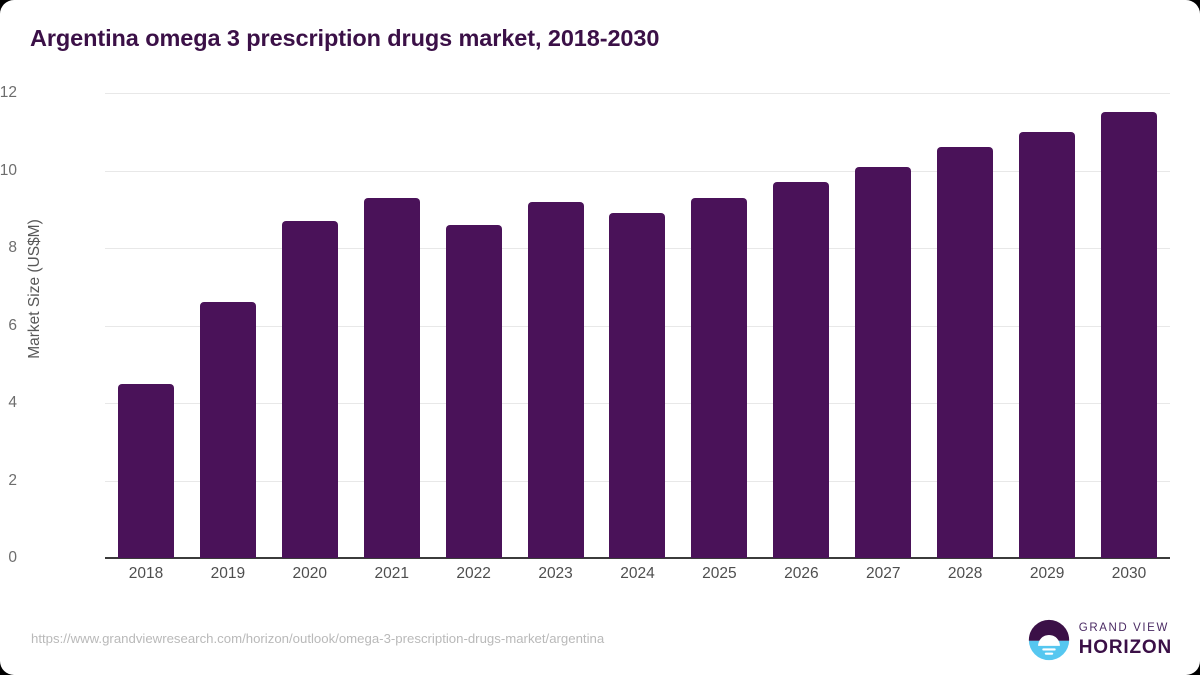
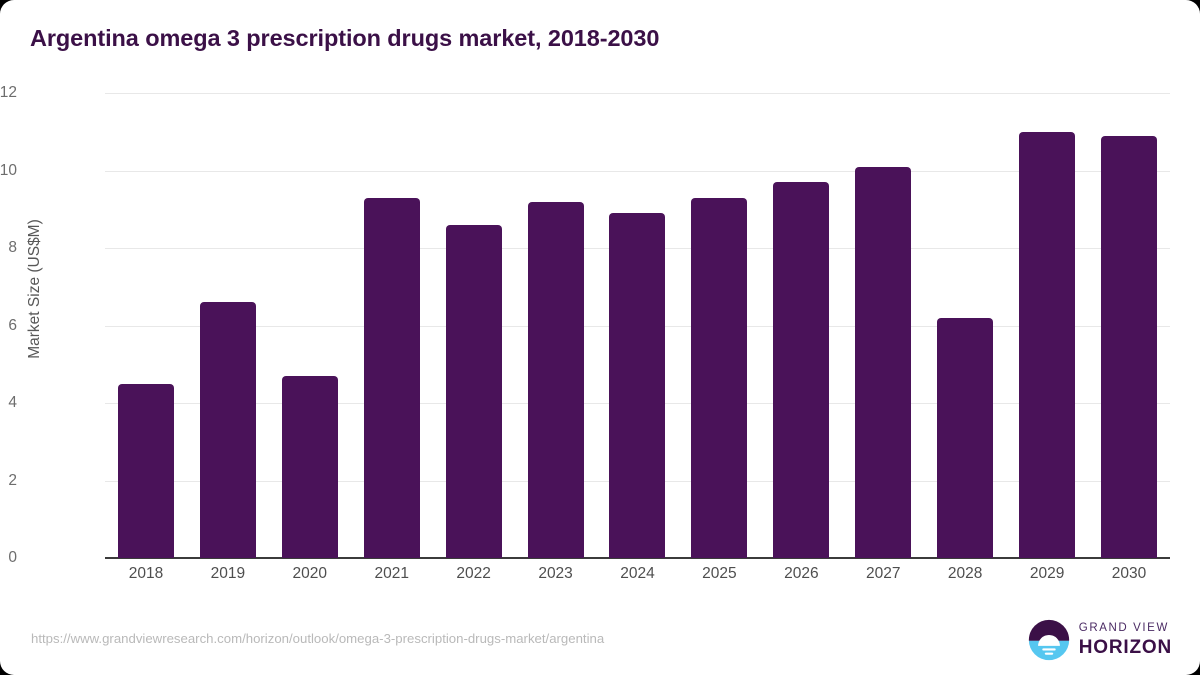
2020: 8.7 -> 4.7
2028: 10.6 -> 6.2
2030: 11.5 -> 10.9
